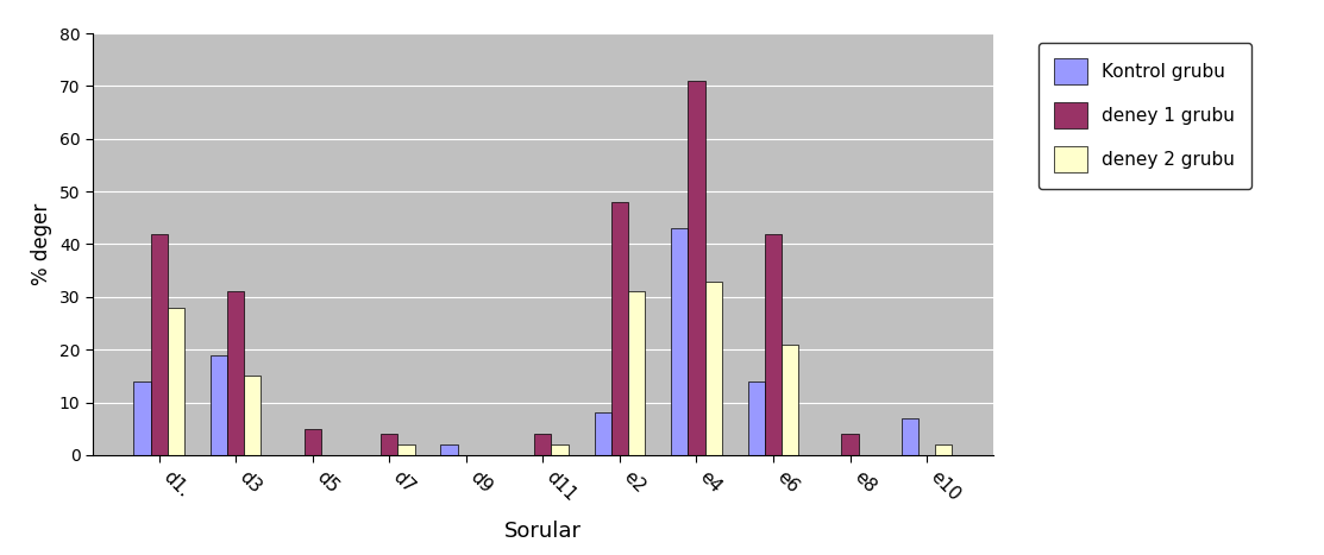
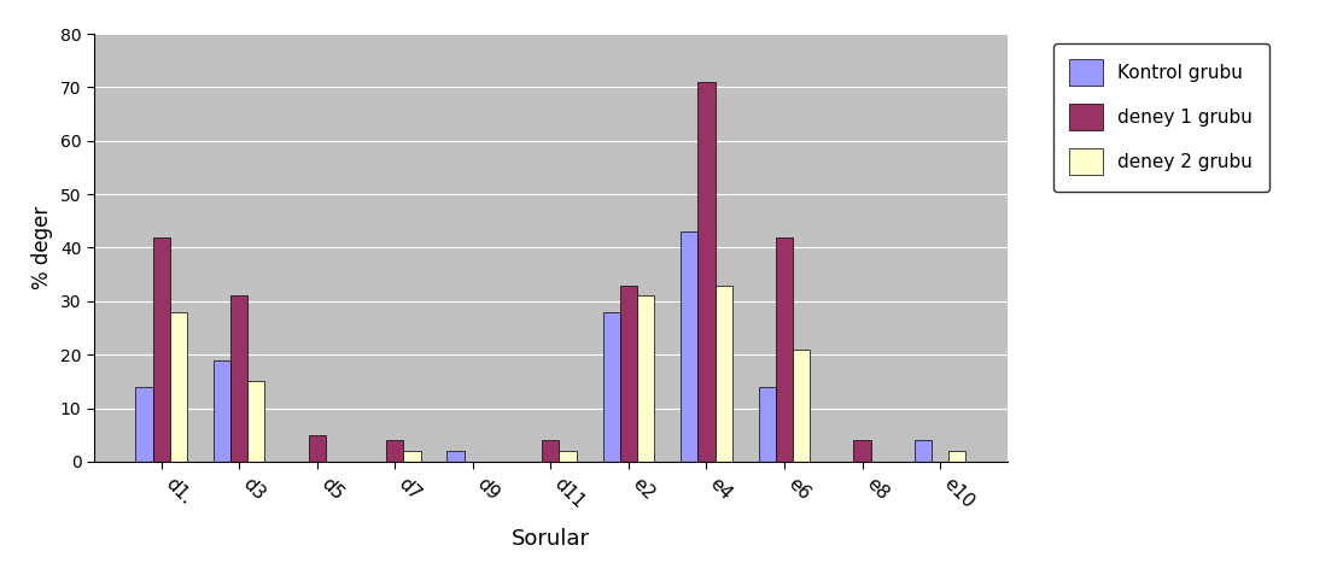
Kontrol grubu/e2: 8 -> 28
deney 1 grubu/e2: 48 -> 33
Kontrol grubu/e10: 7 -> 4
